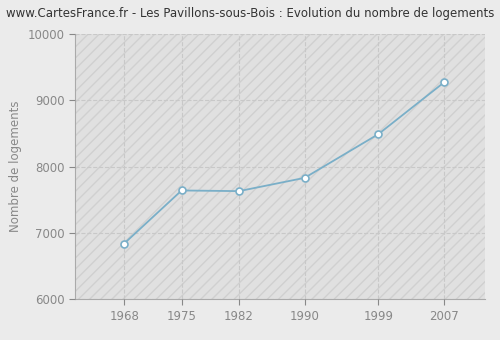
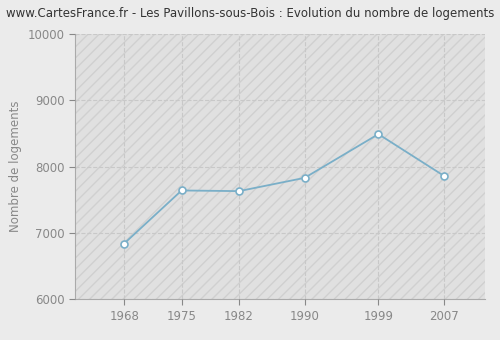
2007: 9270 -> 7860
